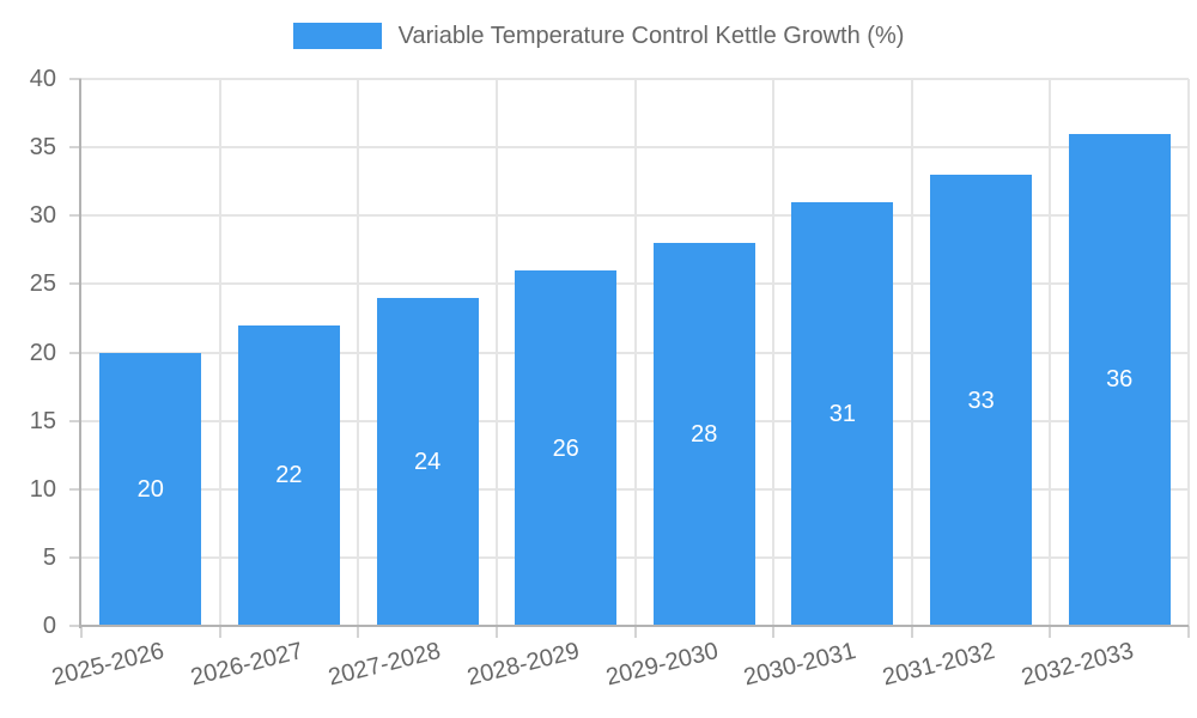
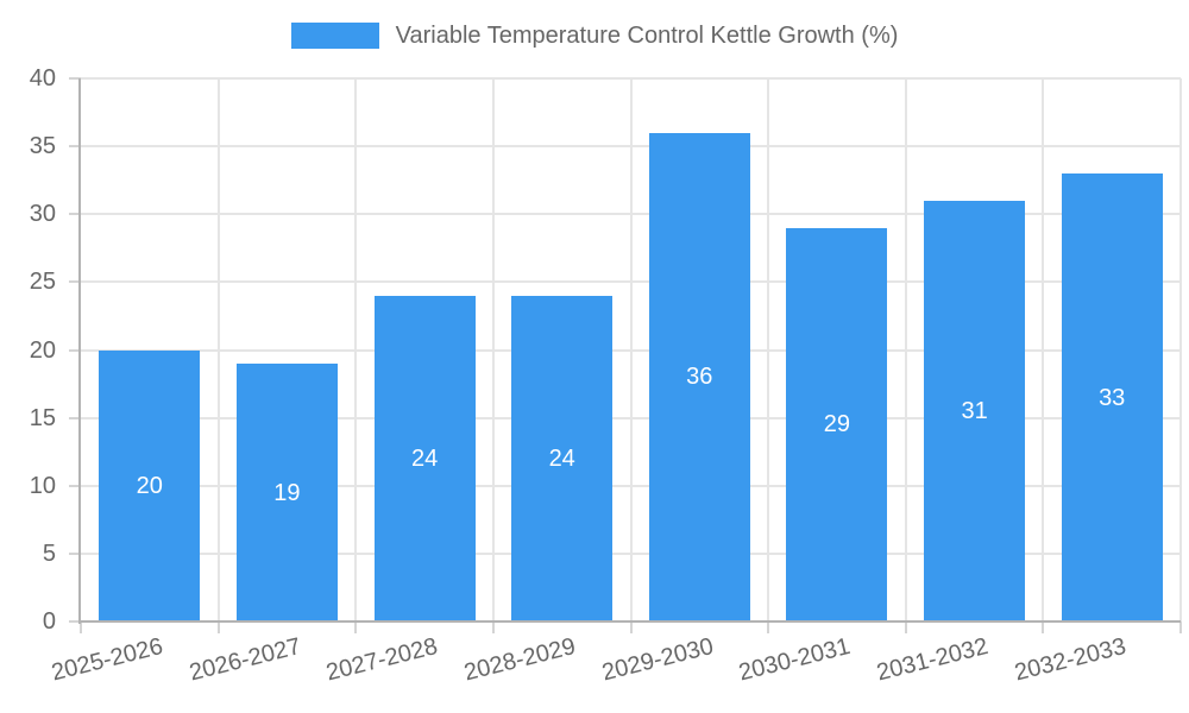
2026-2027: 22 -> 19
2028-2029: 26 -> 24
2029-2030: 28 -> 36
2030-2031: 31 -> 29
2031-2032: 33 -> 31
2032-2033: 36 -> 33
